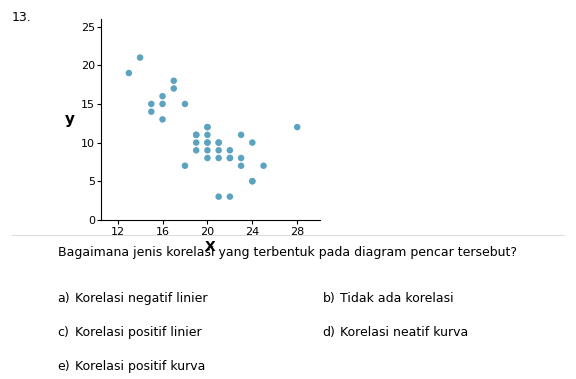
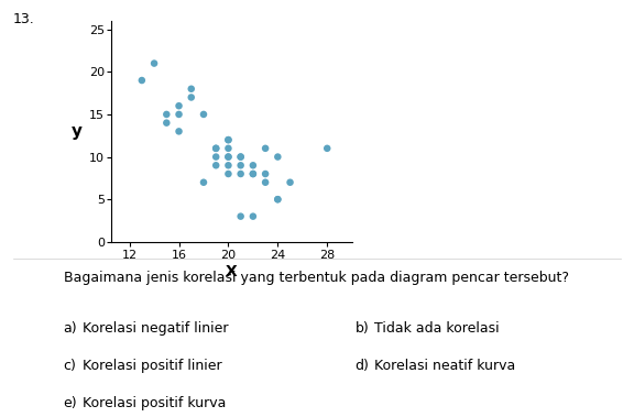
28: 12 -> 11
